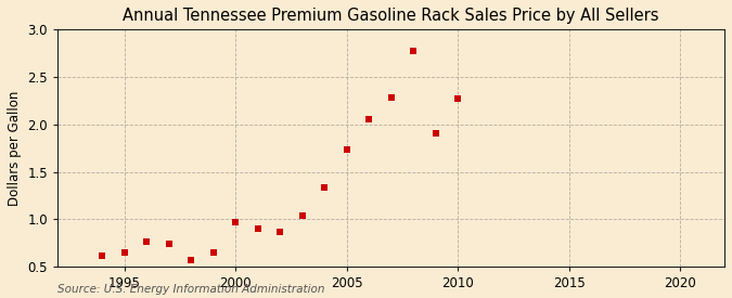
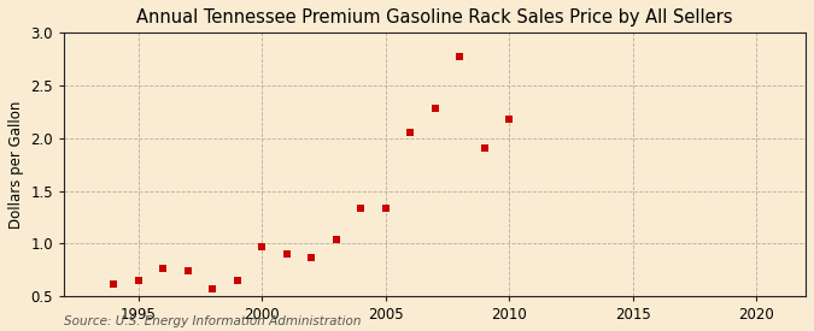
2005: 1.73 -> 1.34
2010: 2.27 -> 2.18
